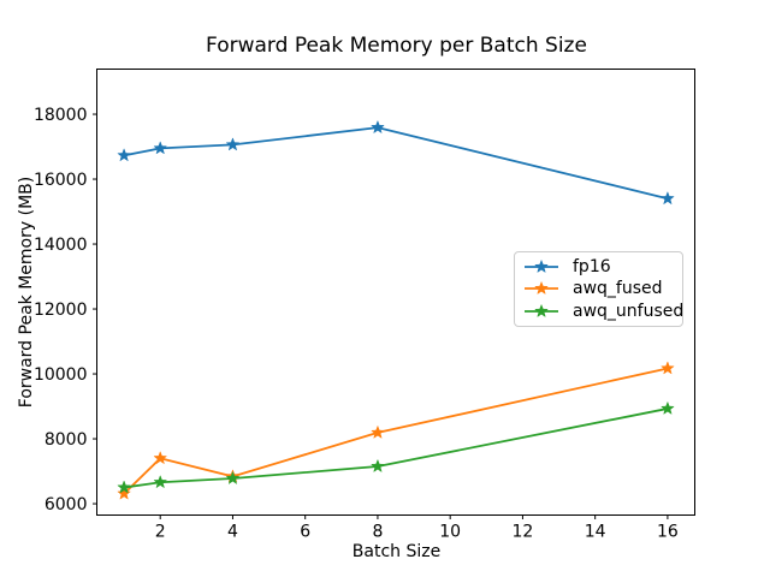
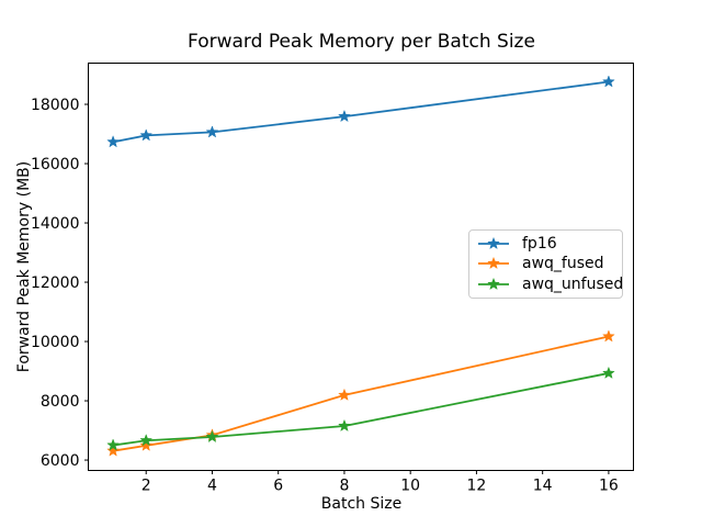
awq_fused/2: 7400 -> 6500
fp16/16: 15400 -> 18800
